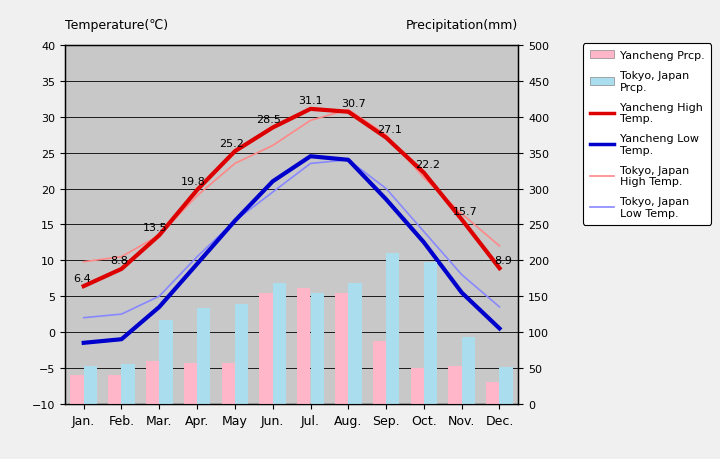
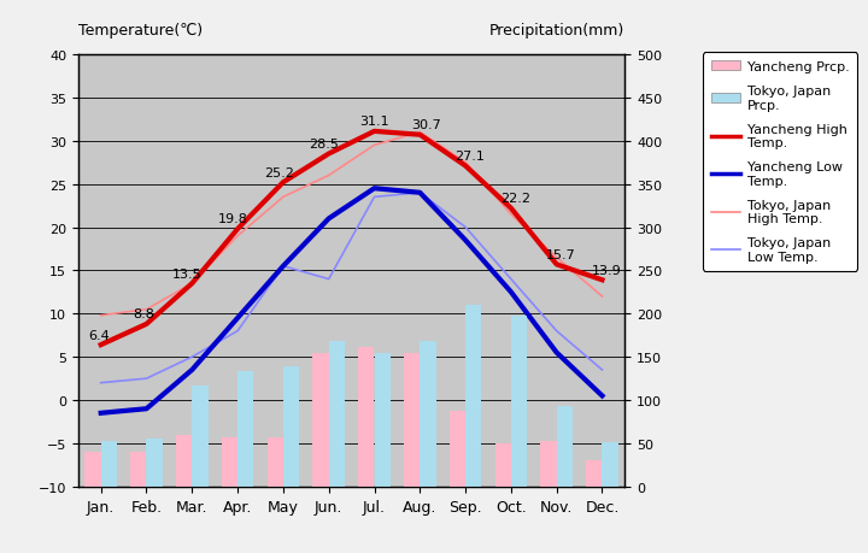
Tokyo, Japan Low Temp./Apr.: 10.5 -> 8.0
Tokyo, Japan Low Temp./Jun.: 19.5 -> 14.0
Yancheng High Temp./Dec.: 8.9 -> 13.9
